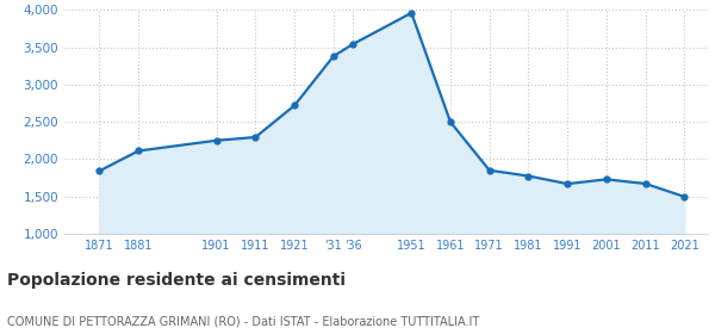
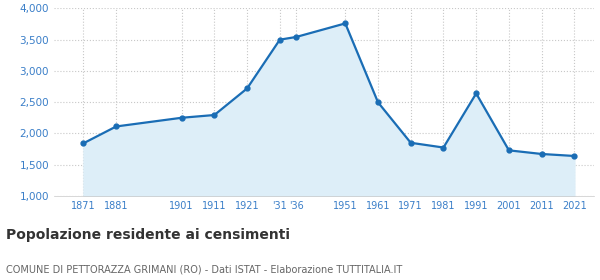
'31: 3,380 -> 3,500
1951: 3,960 -> 3,760
1991: 1,670 -> 2,640
2021: 1,500 -> 1,640
